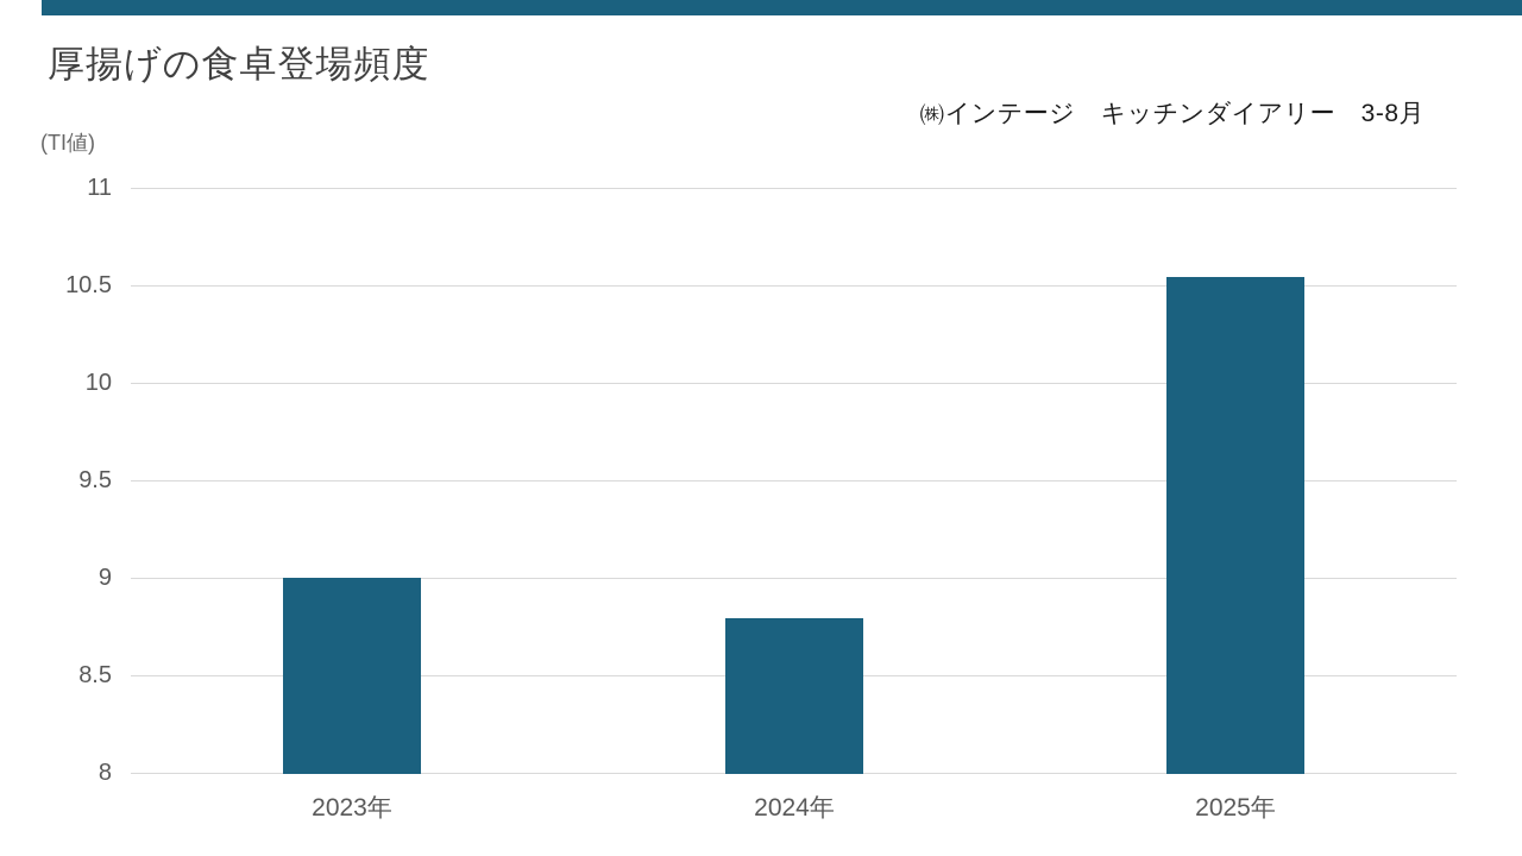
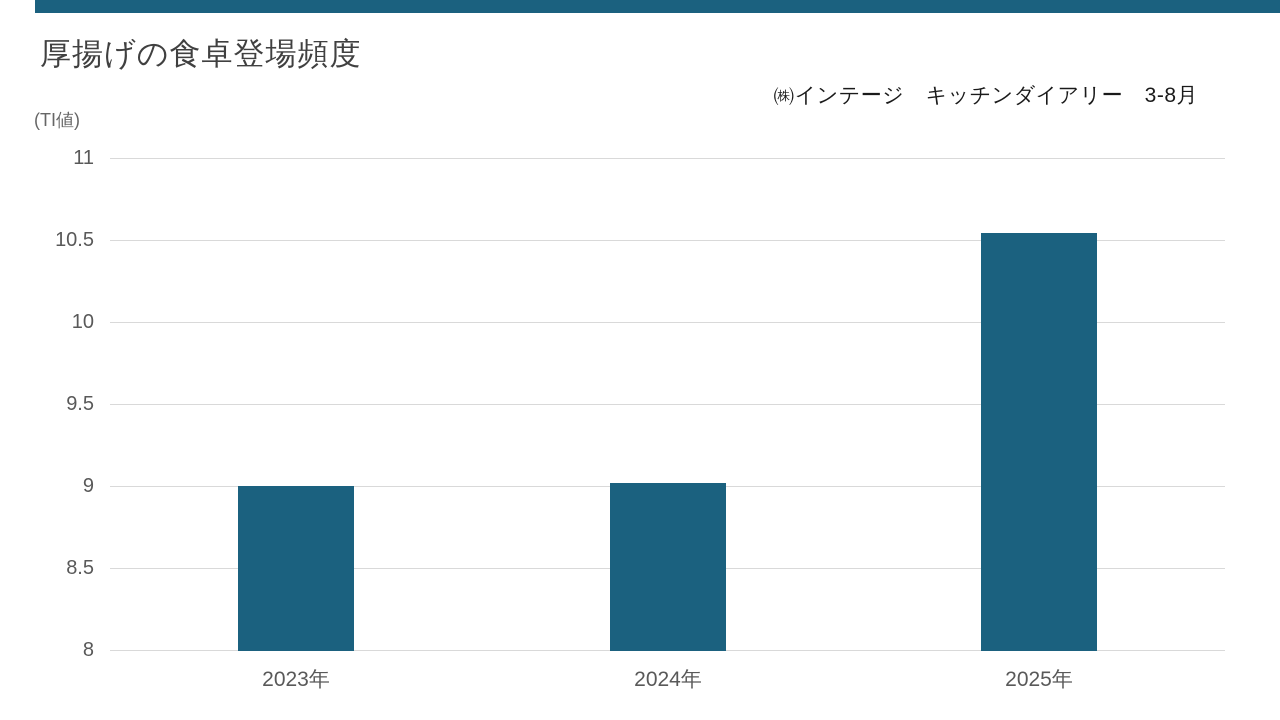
2024年: 8.79 -> 9.02
